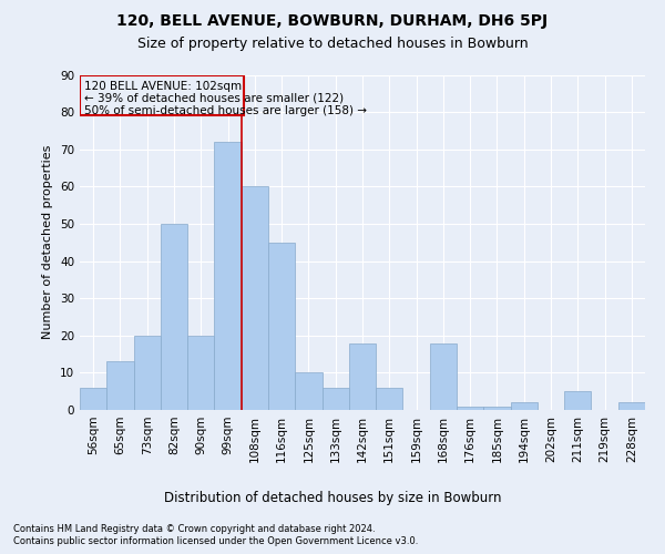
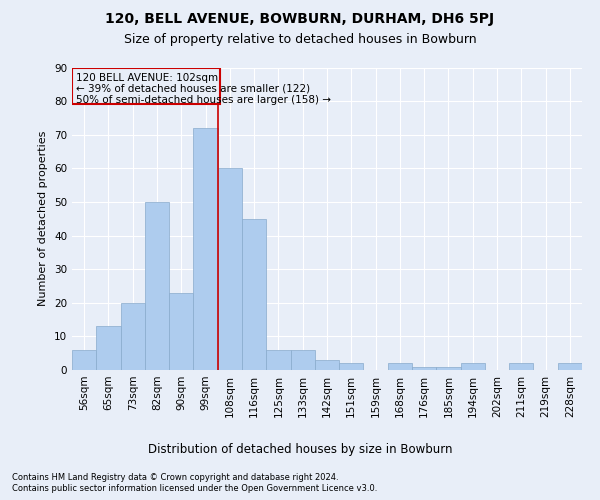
90sqm: 20 -> 23
125sqm: 10 -> 6
142sqm: 18 -> 3
151sqm: 6 -> 2
168sqm: 18 -> 2
211sqm: 5 -> 2
